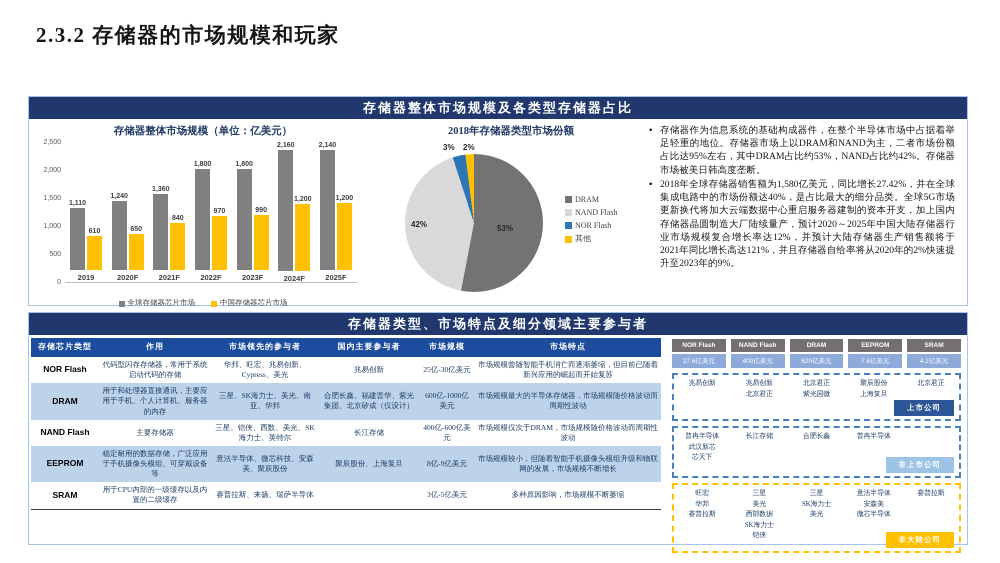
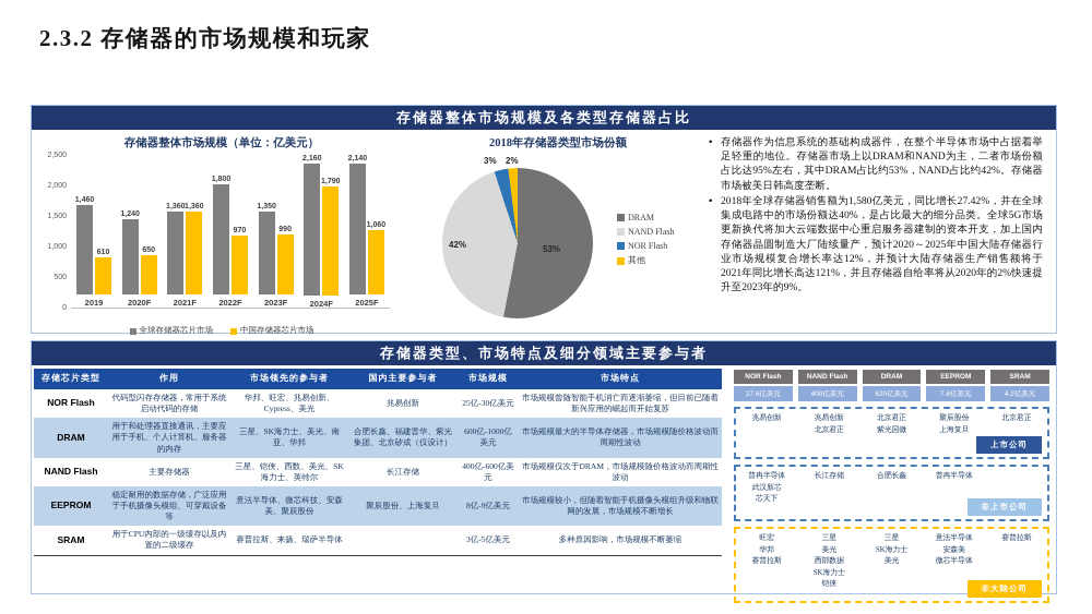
存储器整体市场规模（单位：亿美元）/全球存储器芯片市场/2019: 1,110 -> 1,460
存储器整体市场规模（单位：亿美元）/中国存储器芯片市场/2021F: 840 -> 1,360
存储器整体市场规模（单位：亿美元）/全球存储器芯片市场/2023F: 1,800 -> 1,350
存储器整体市场规模（单位：亿美元）/中国存储器芯片市场/2024F: 1,200 -> 1,790
存储器整体市场规模（单位：亿美元）/中国存储器芯片市场/2025F: 1,200 -> 1,060
